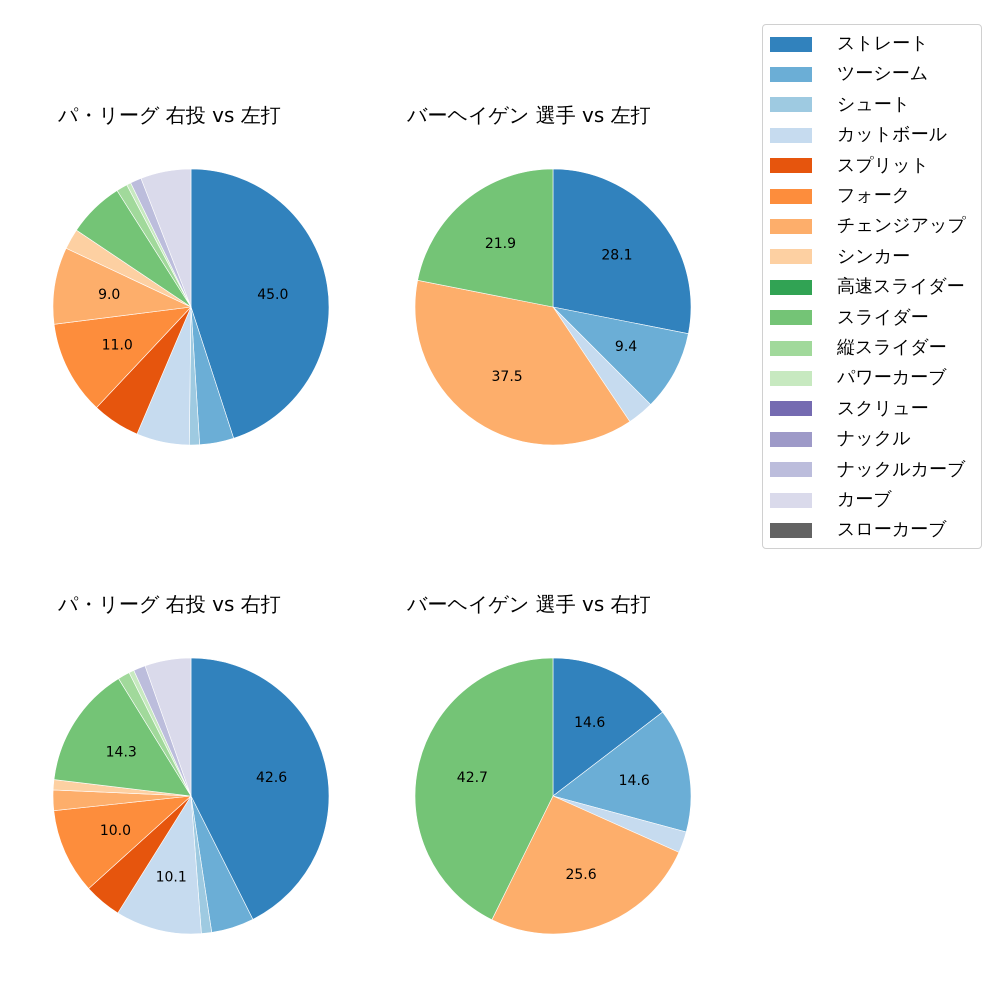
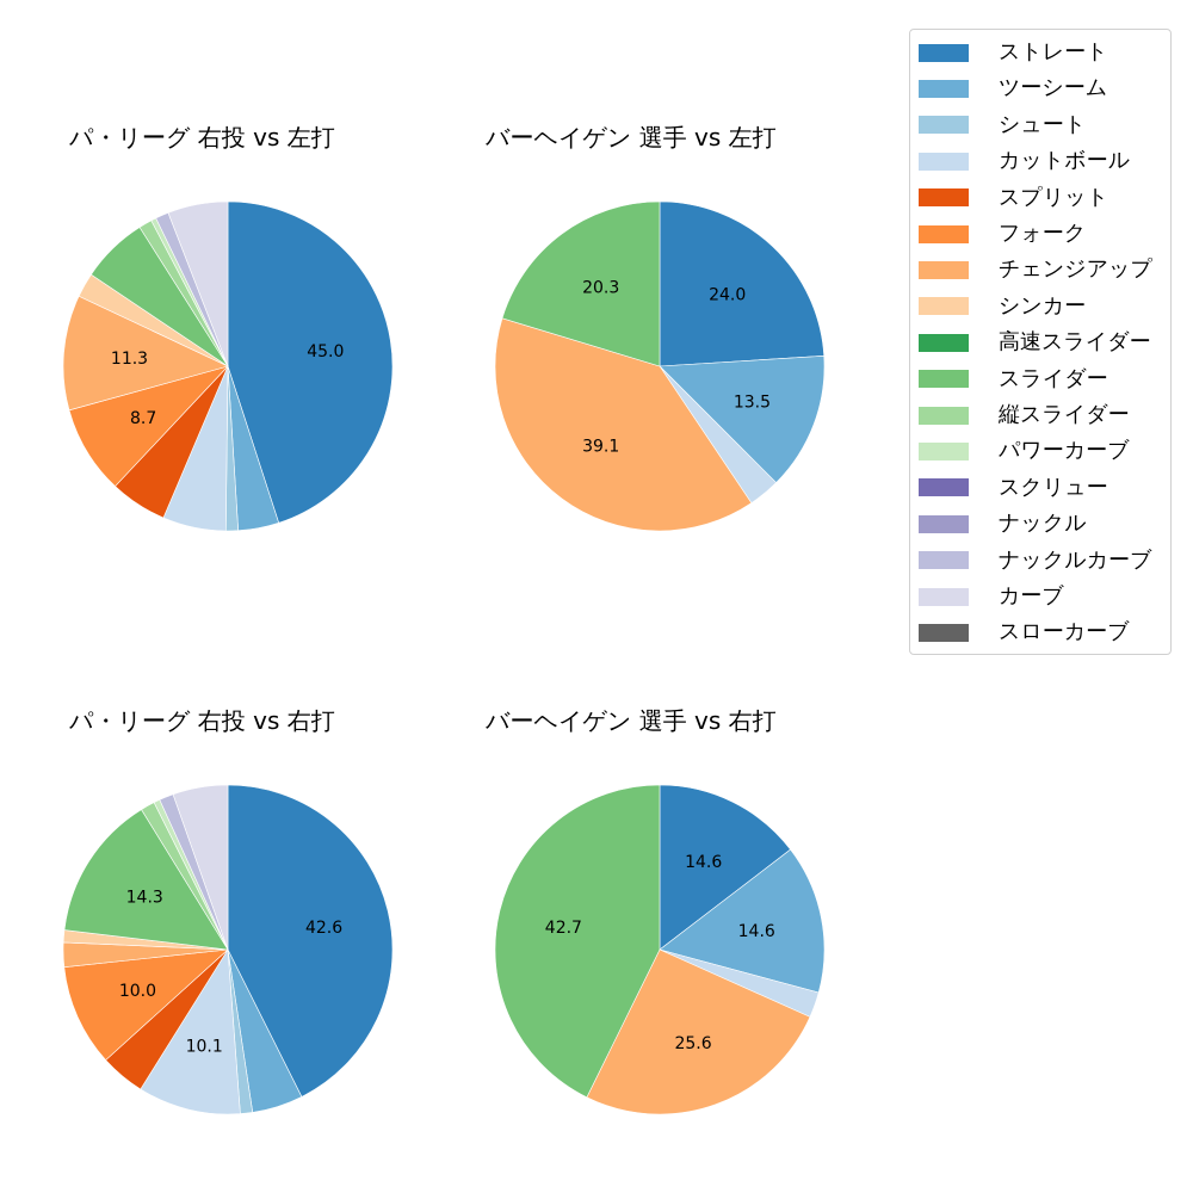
パ・リーグ 右投 vs 左打/フォーク: 11.0 -> 8.7
パ・リーグ 右投 vs 左打/チェンジアップ: 9.0 -> 11.3
バーヘイゲン 選手 vs 左打/ストレート: 28.1 -> 24.0
バーヘイゲン 選手 vs 左打/ツーシーム: 9.4 -> 13.5
バーヘイゲン 選手 vs 左打/チェンジアップ: 37.5 -> 39.1
バーヘイゲン 選手 vs 左打/スライダー: 21.9 -> 20.3
